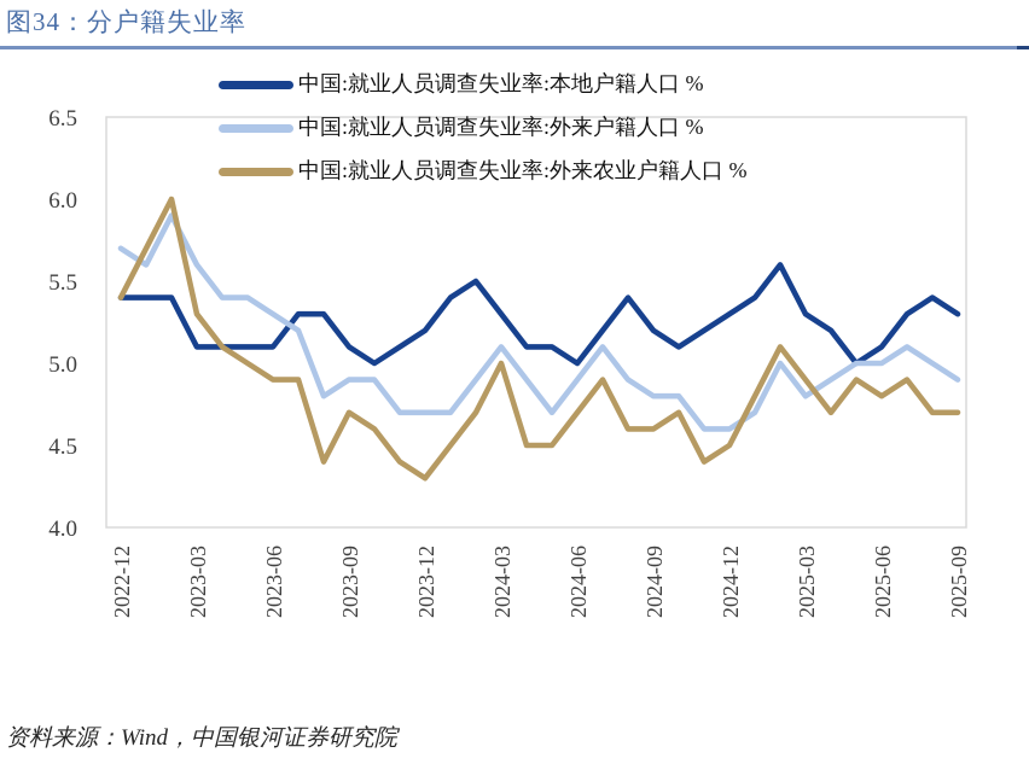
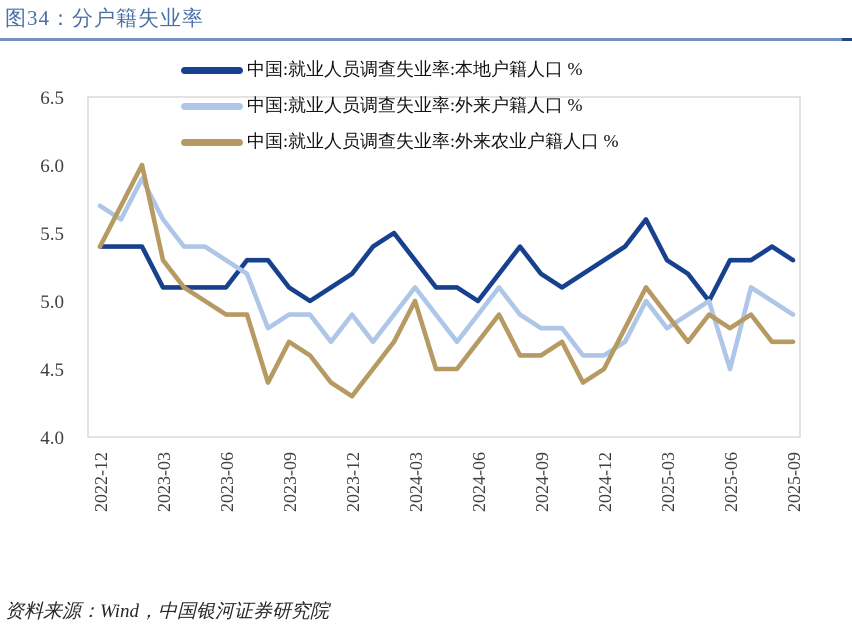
中国:就业人员调查失业率:外来户籍人口 %/2023-12: 4.7 -> 4.9
中国:就业人员调查失业率:本地户籍人口 %/2025-06: 5.1 -> 5.3
中国:就业人员调查失业率:外来户籍人口 %/2025-06: 5.0 -> 4.5
